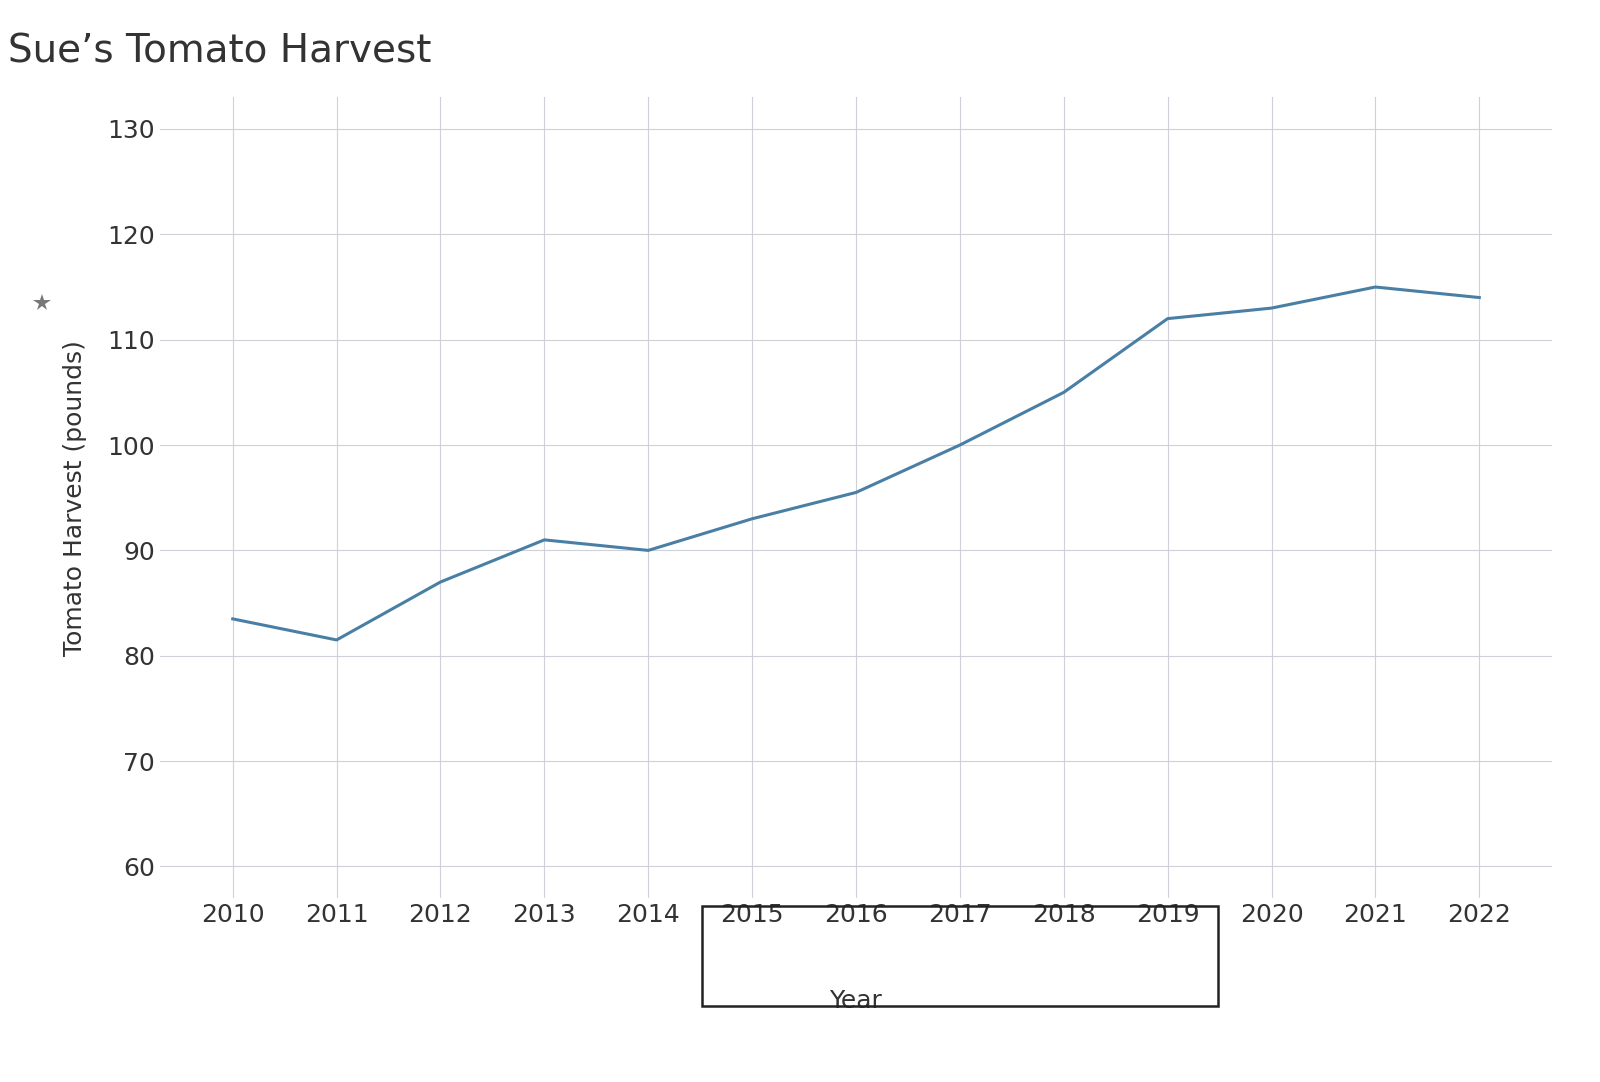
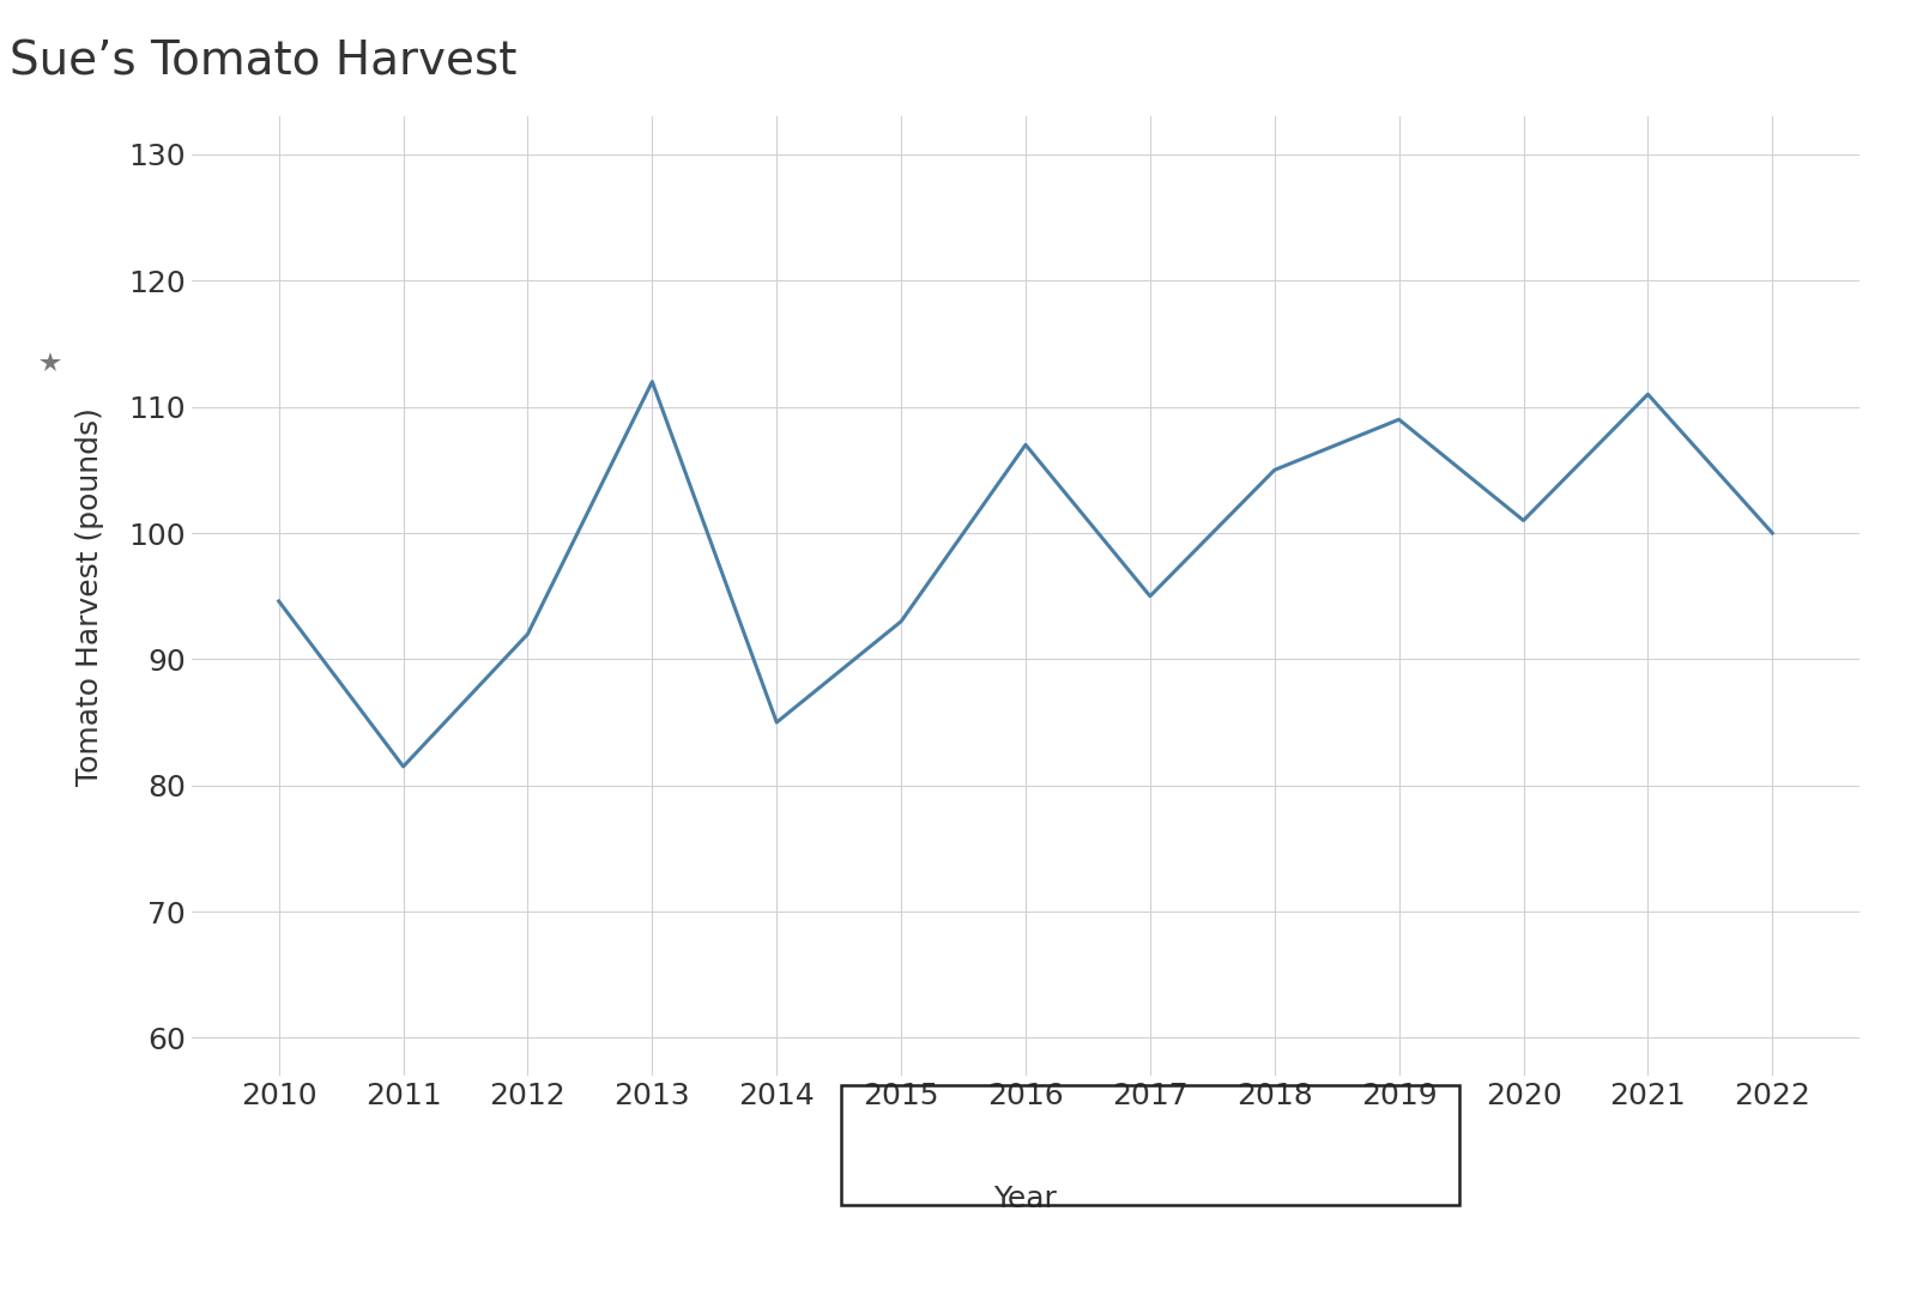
2010: 83.5 -> 94.6
2012: 87.0 -> 92.0
2013: 91.0 -> 112.0
2014: 90.0 -> 85.0
2016: 95.5 -> 107.0
2017: 100.0 -> 95.0
2019: 112.0 -> 109.0
2020: 113.0 -> 101.0
2021: 115.0 -> 111.0
2022: 114.0 -> 100.0
